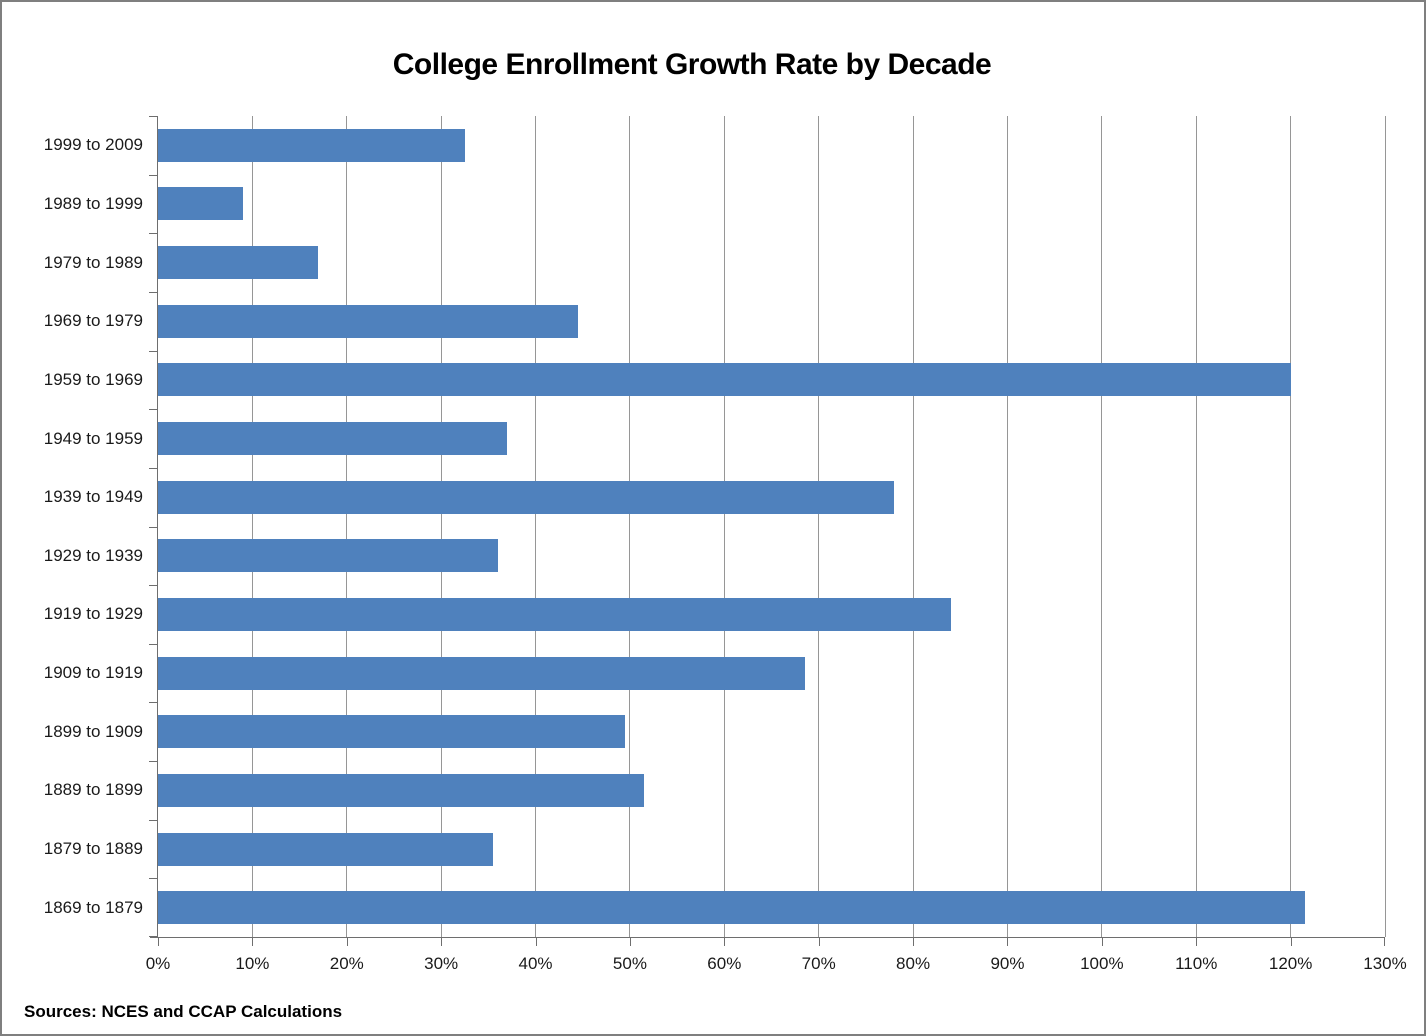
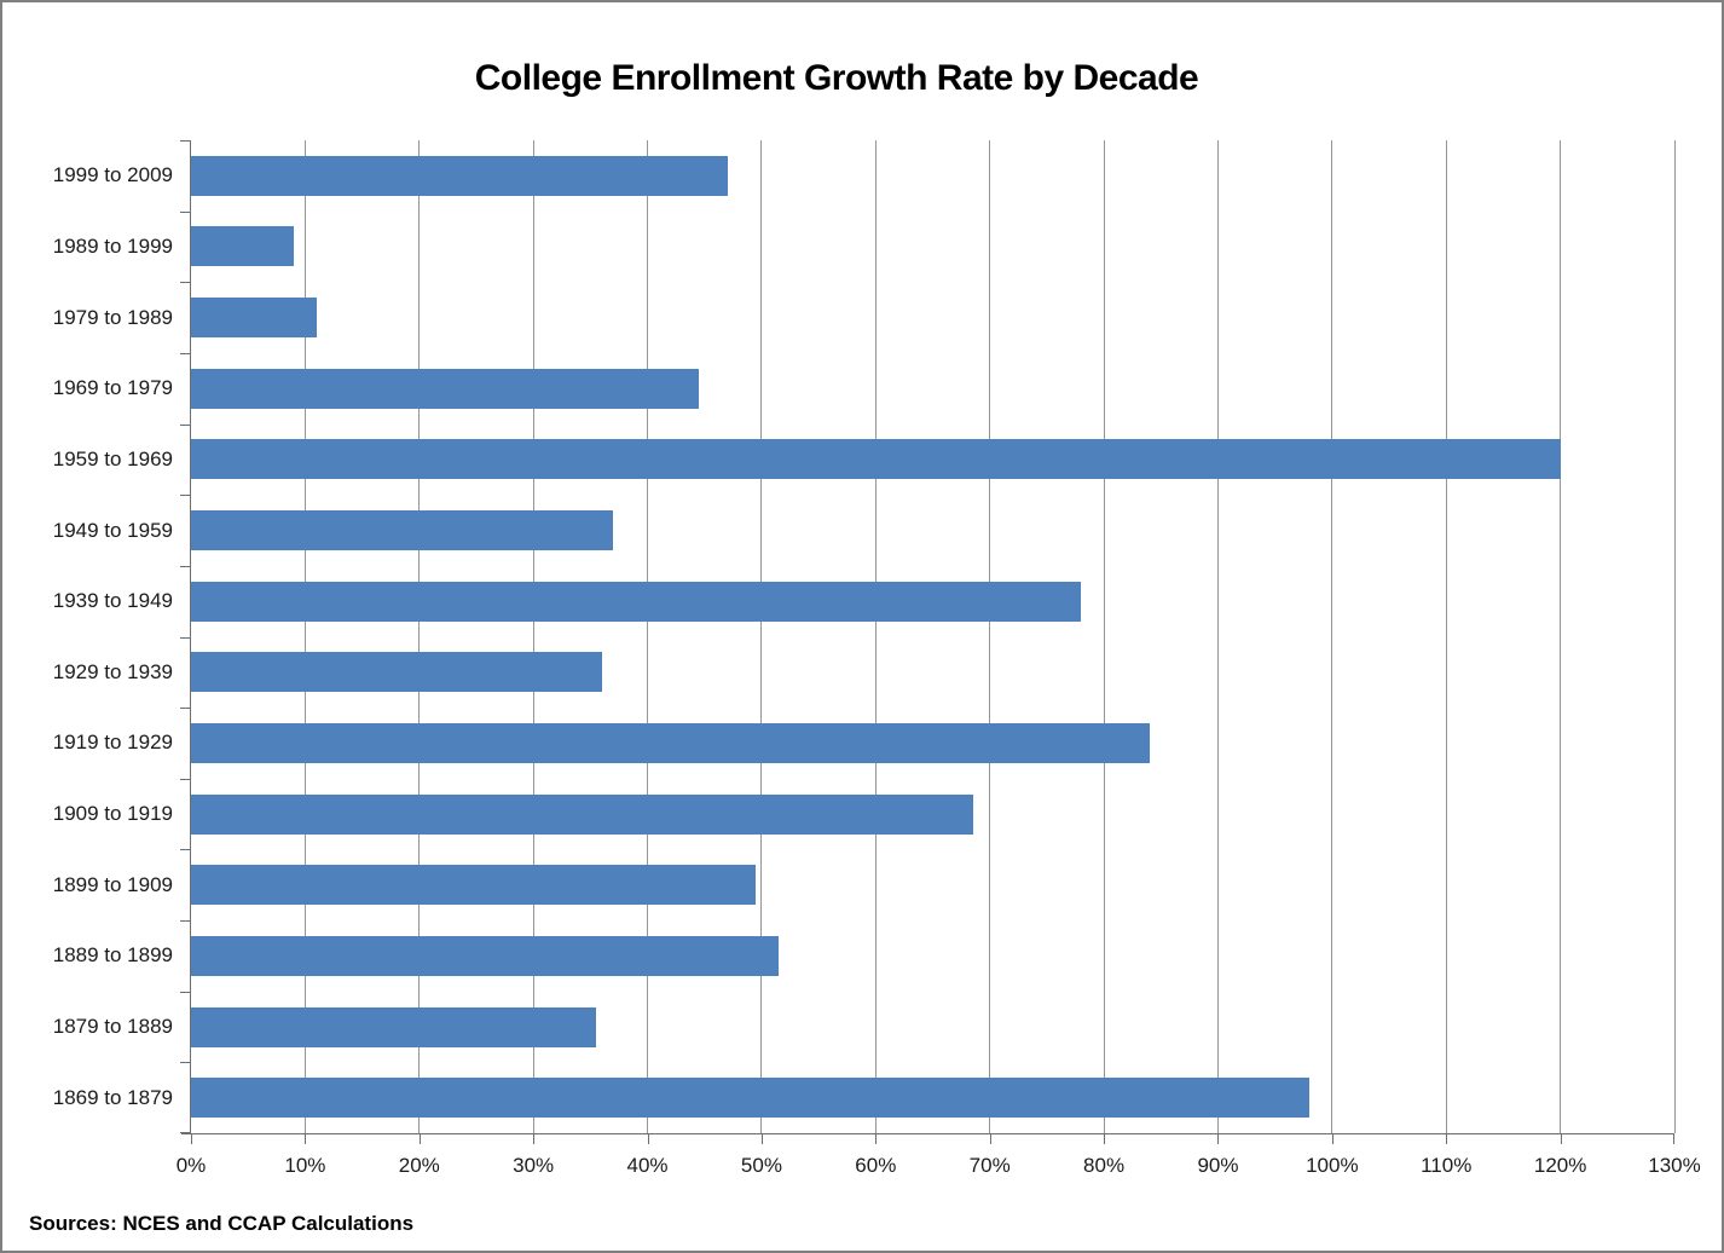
1999 to 2009: 32% -> 47%
1979 to 1989: 17% -> 11%
1869 to 1879: 122% -> 98%
